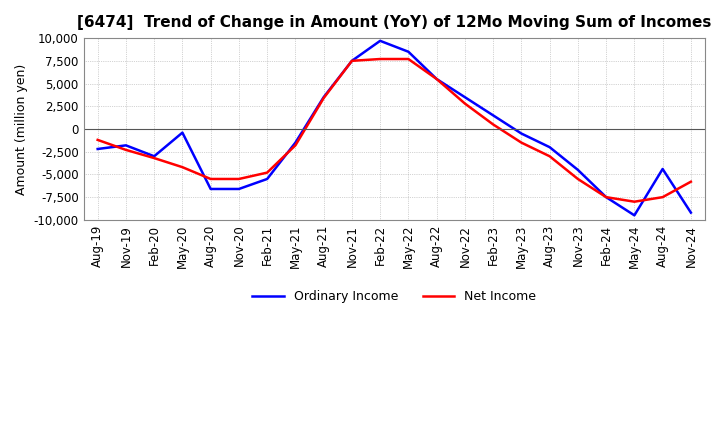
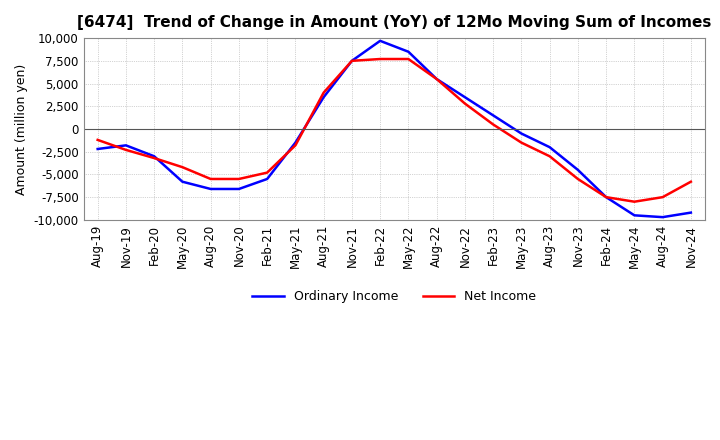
Ordinary Income/May-20: -400 -> -5,800
Net Income/Aug-21: 3,400 -> 4,000
Ordinary Income/Aug-24: -4,400 -> -9,700
